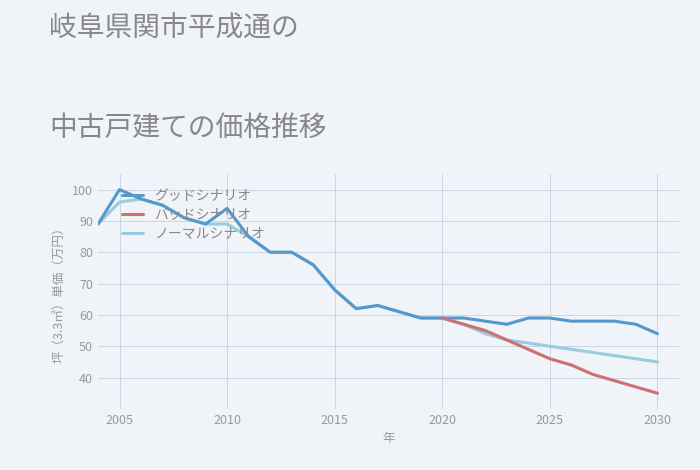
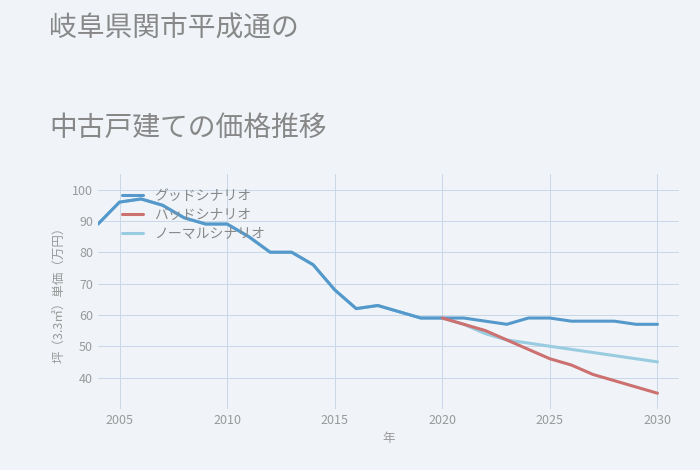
グッドシナリオ/2005: 100 -> 96
グッドシナリオ/2010: 94 -> 89
グッドシナリオ/2030: 54 -> 57
